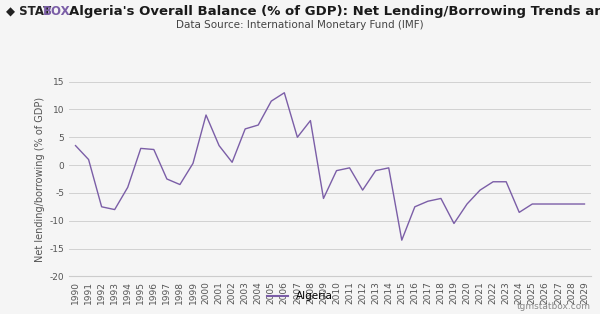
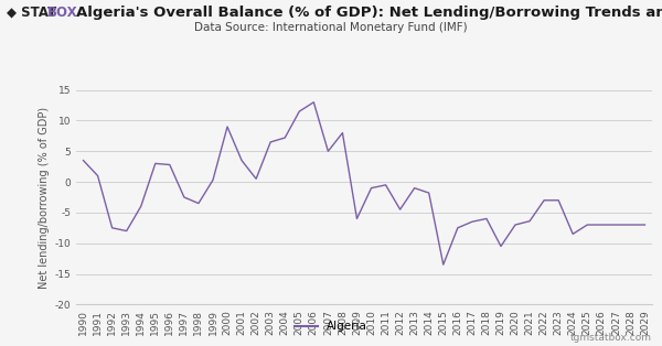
2014: -0.5 -> -1.8
2021: -4.5 -> -6.4
